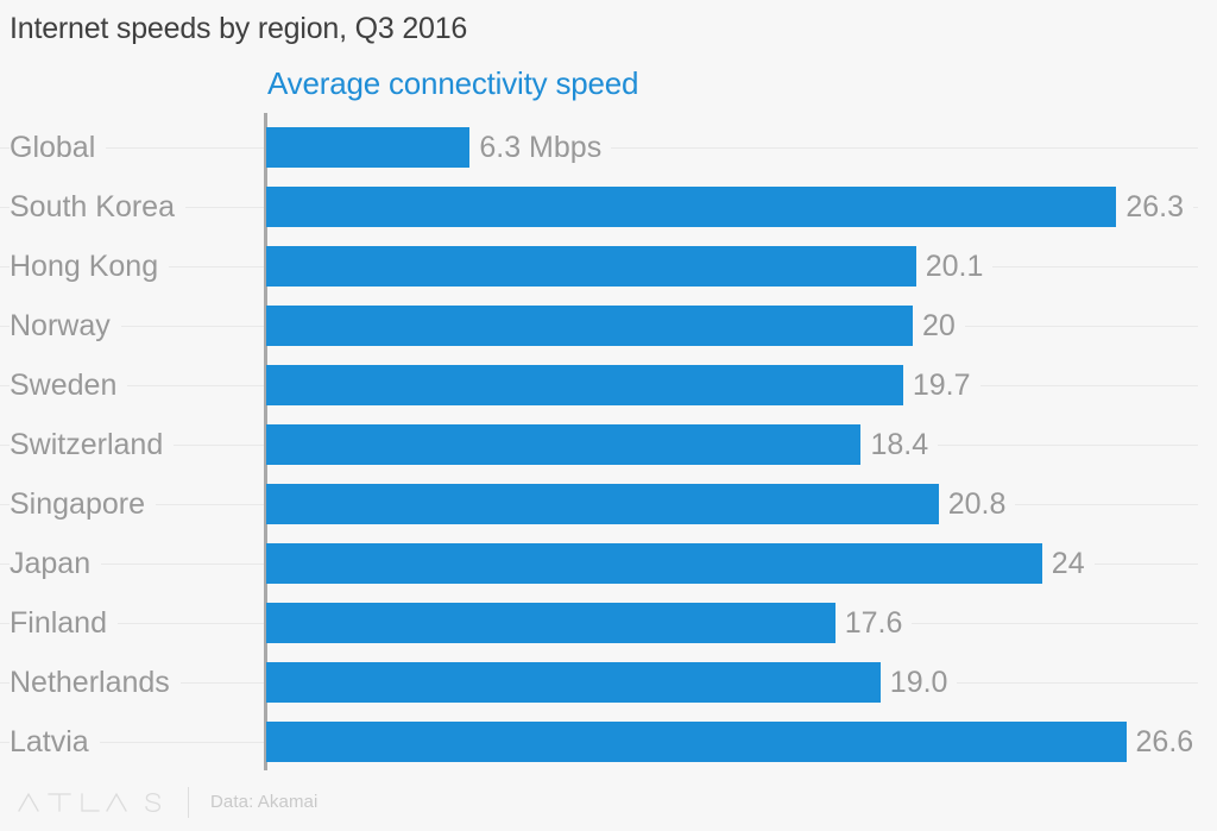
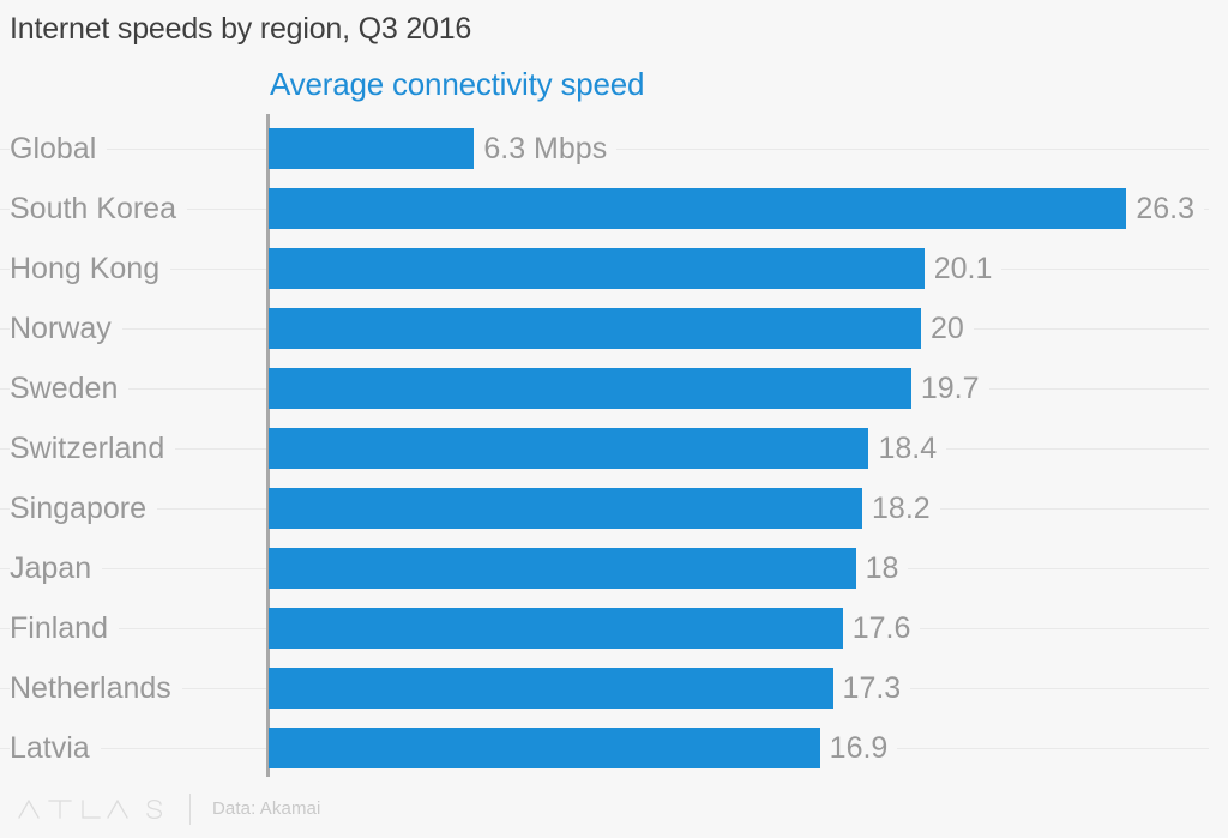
Singapore: 20.8 -> 18.2
Japan: 24 -> 18
Netherlands: 19.0 -> 17.3
Latvia: 26.6 -> 16.9
